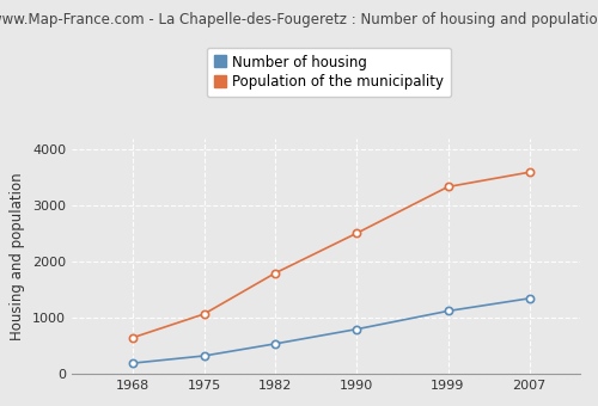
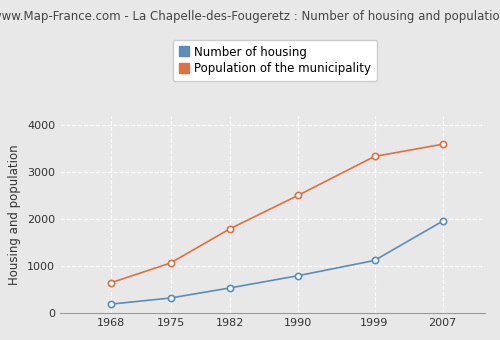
Number of housing/2007: 1340 -> 1950
